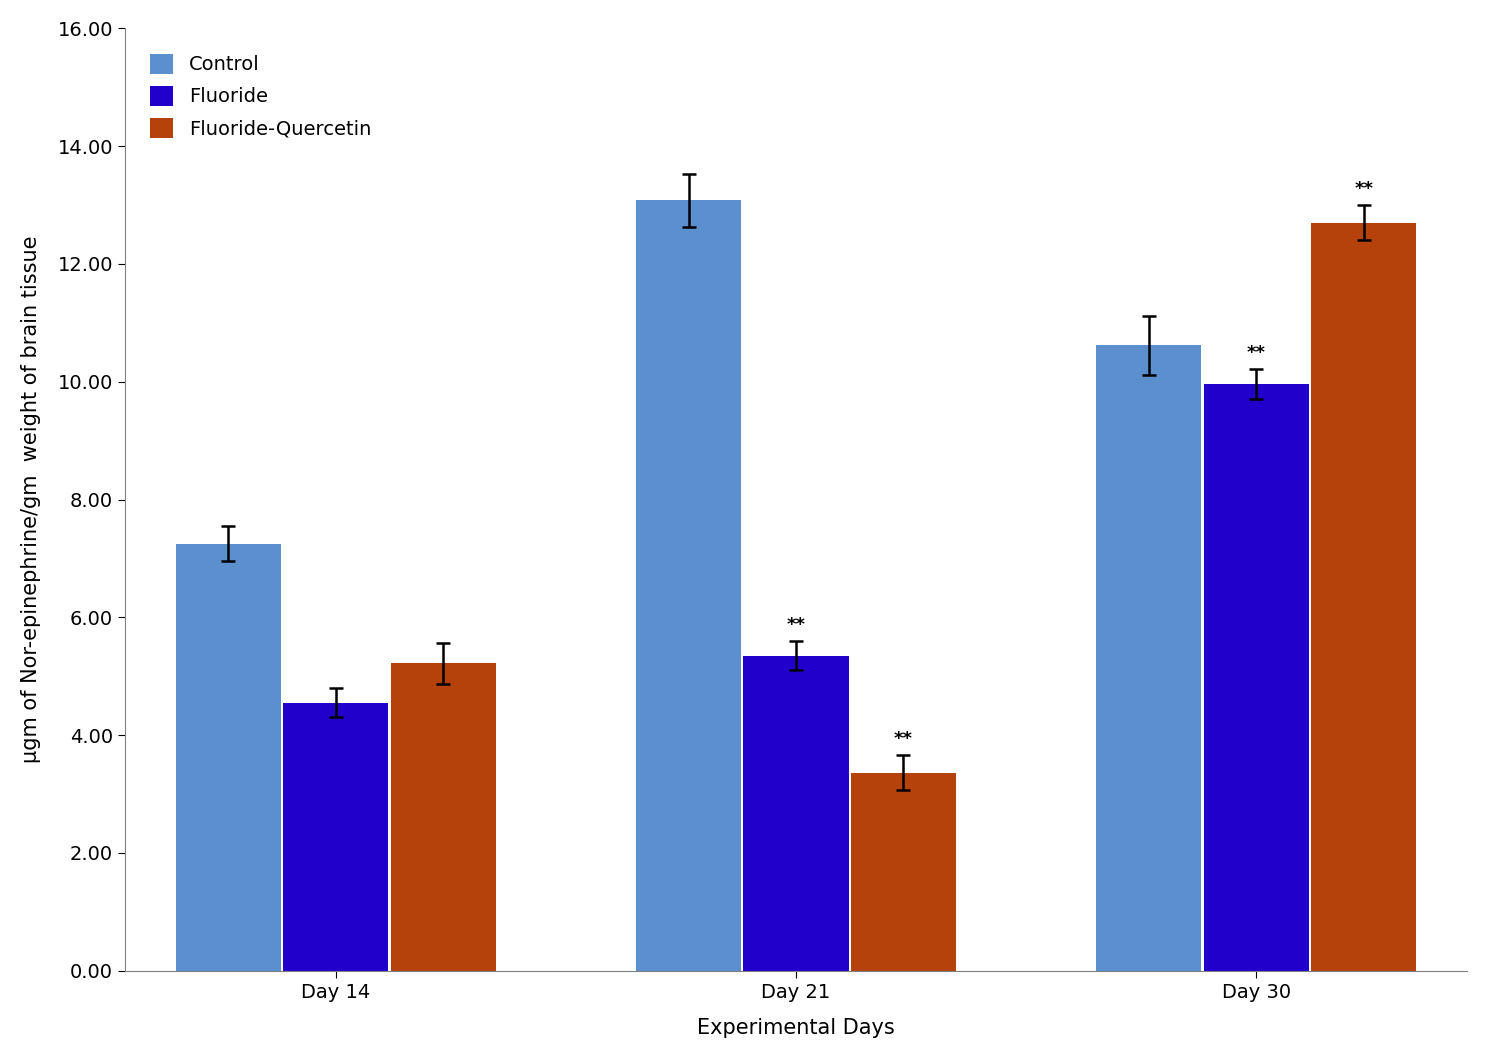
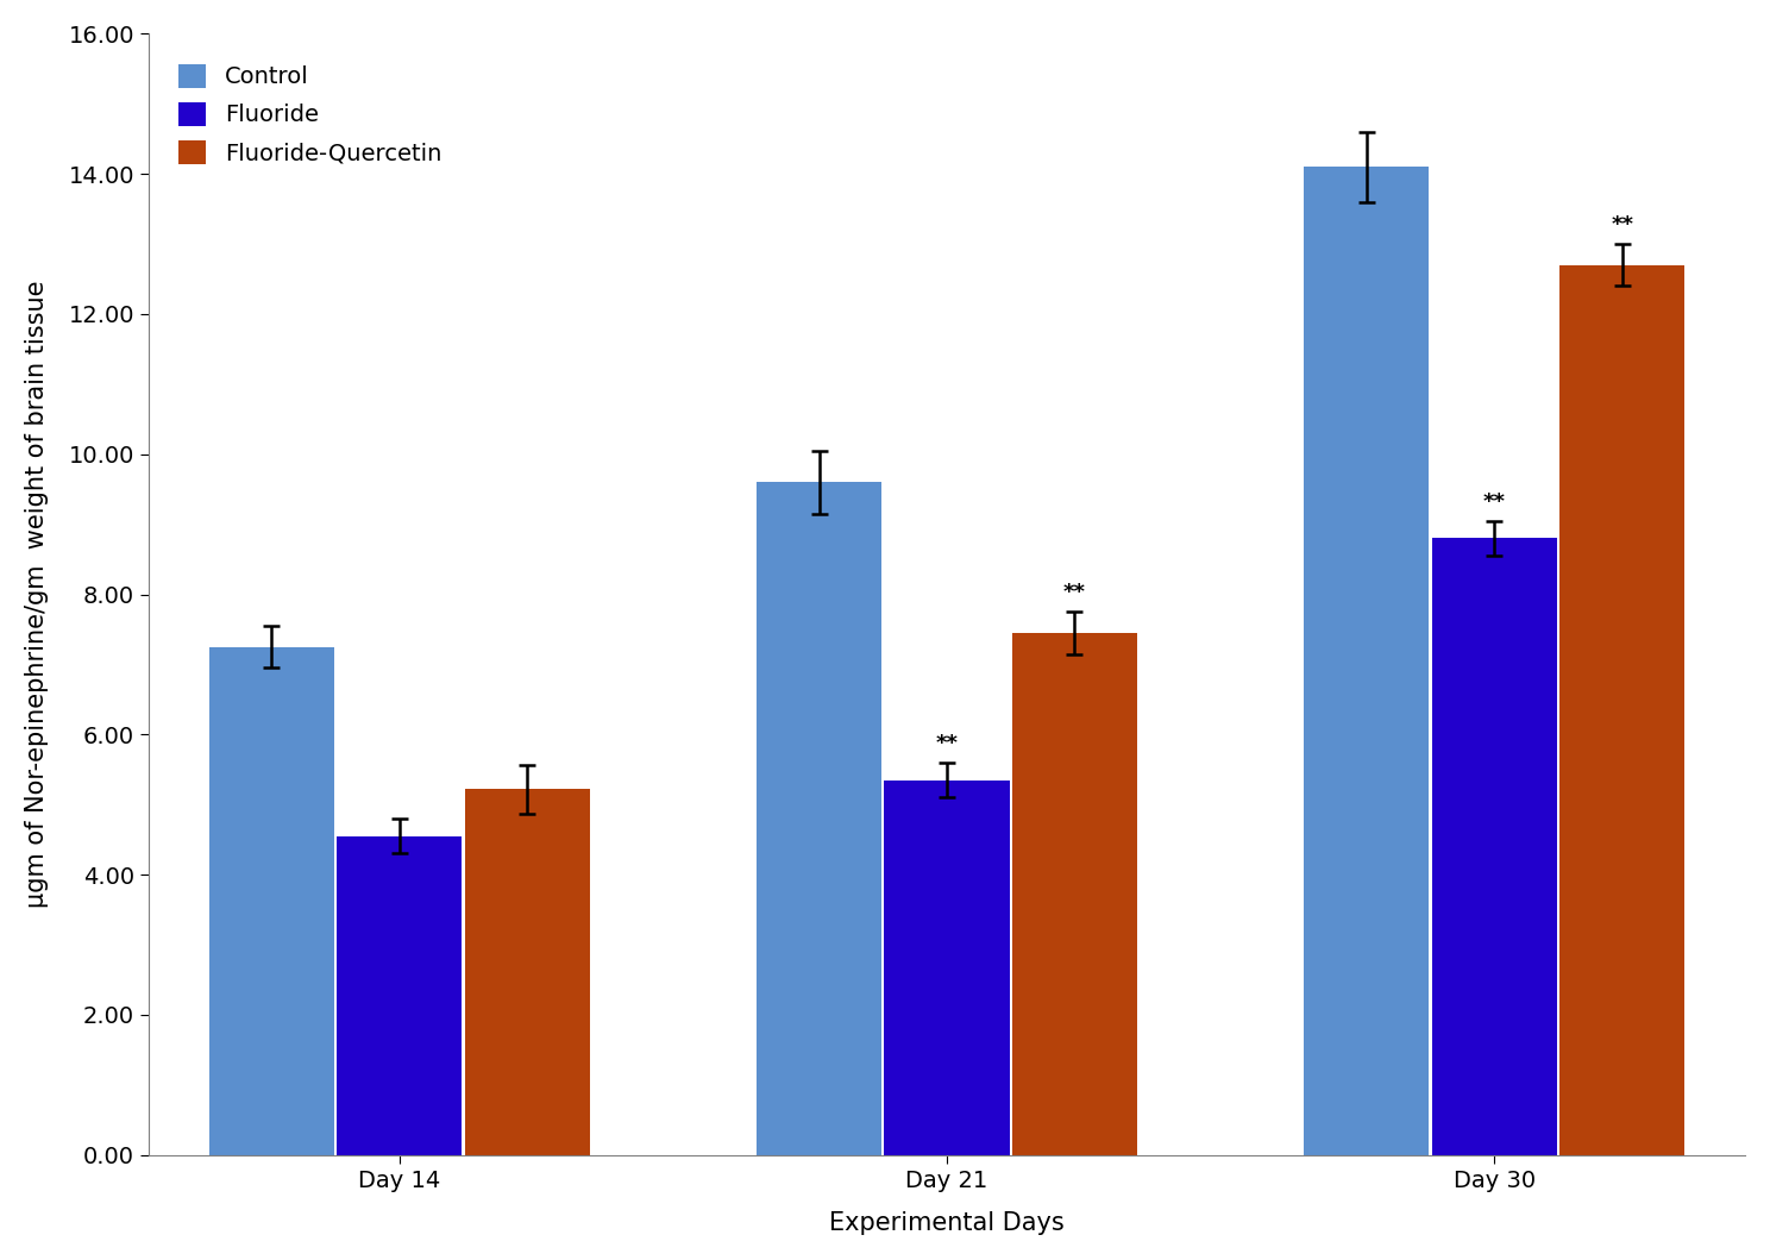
Control/Day 21: 13.08 -> 9.60
Fluoride-Quercetin/Day 21: 3.36 -> 7.45
Control/Day 30: 10.62 -> 14.10
Fluoride/Day 30: 9.96 -> 8.80
